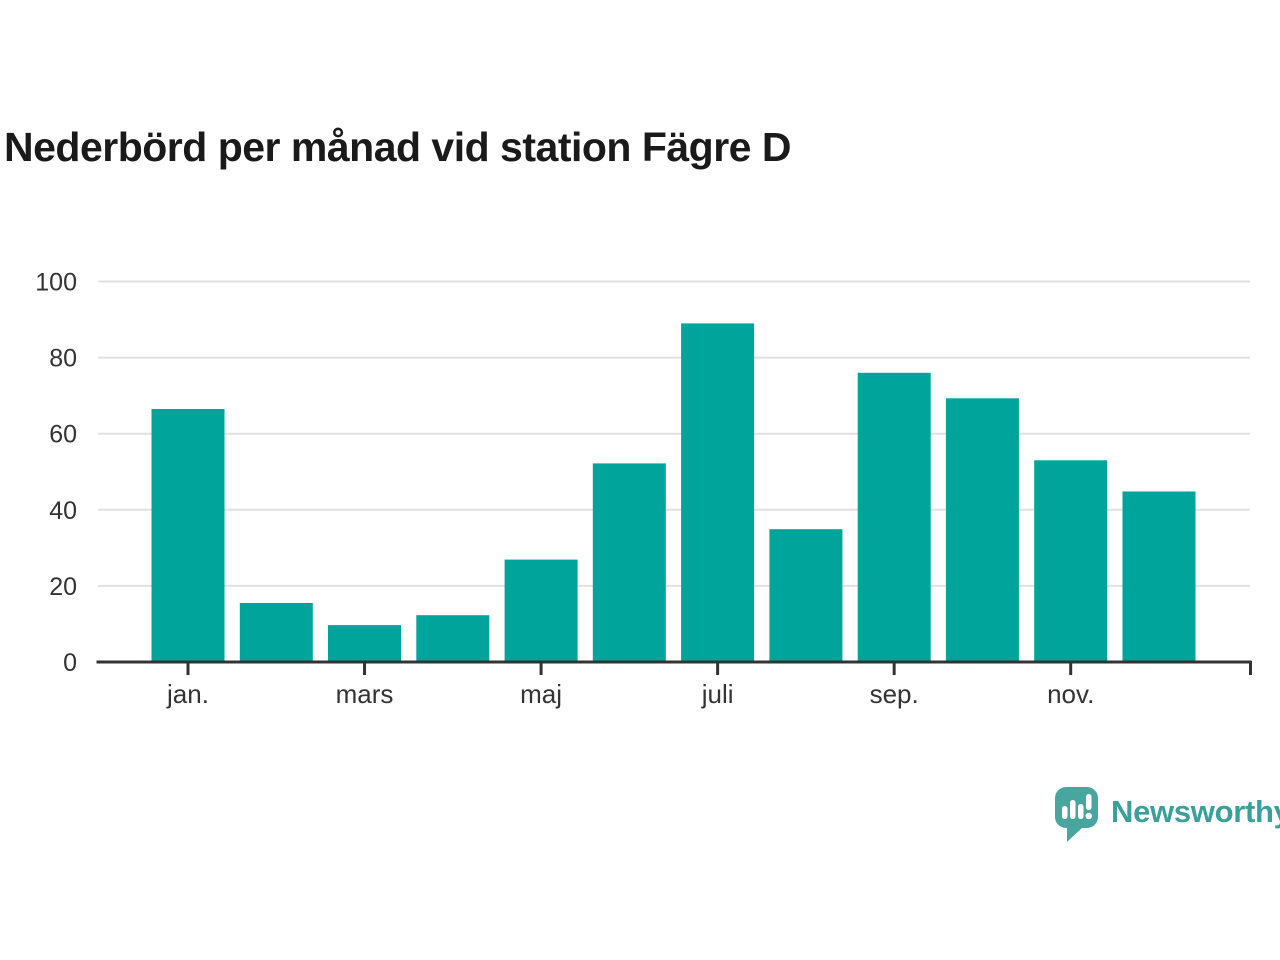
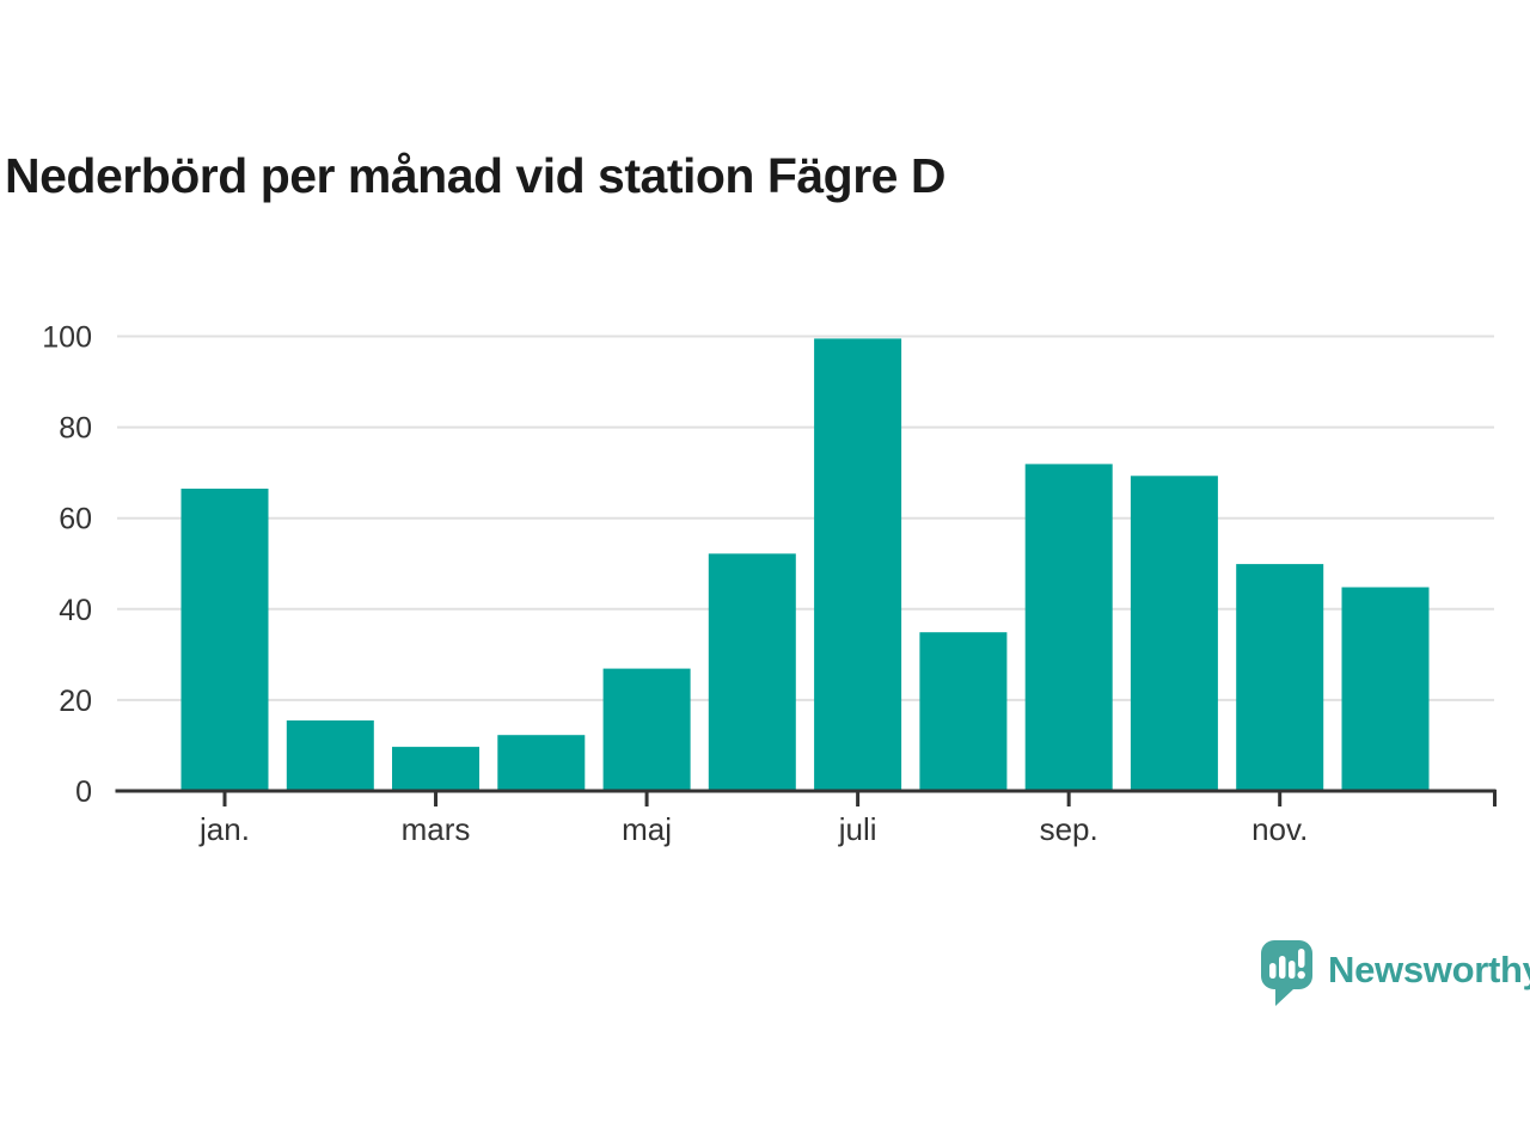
juli: 89 -> 100
sep.: 76 -> 72
nov.: 53 -> 50
